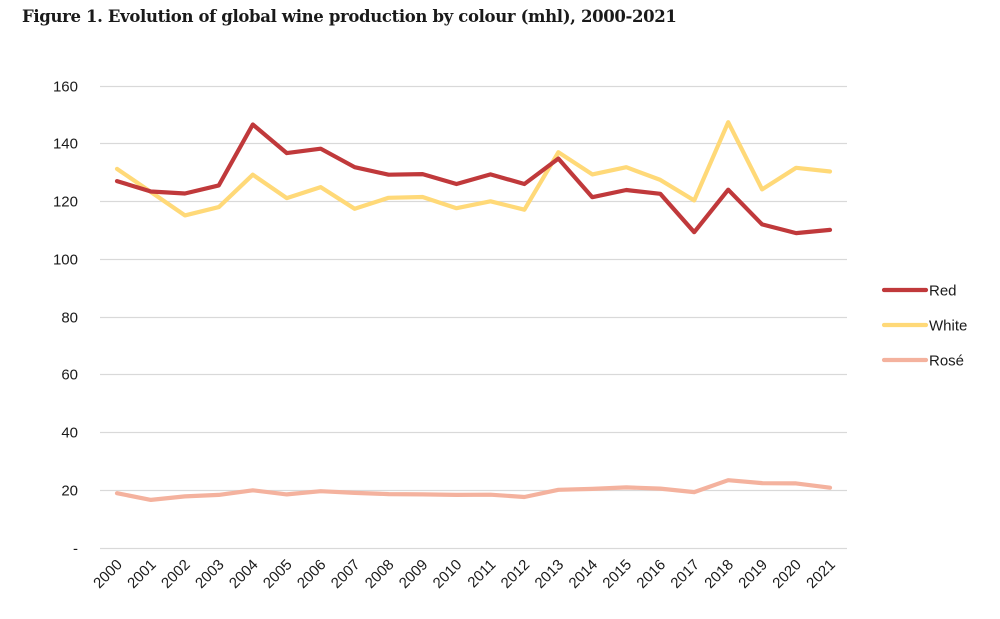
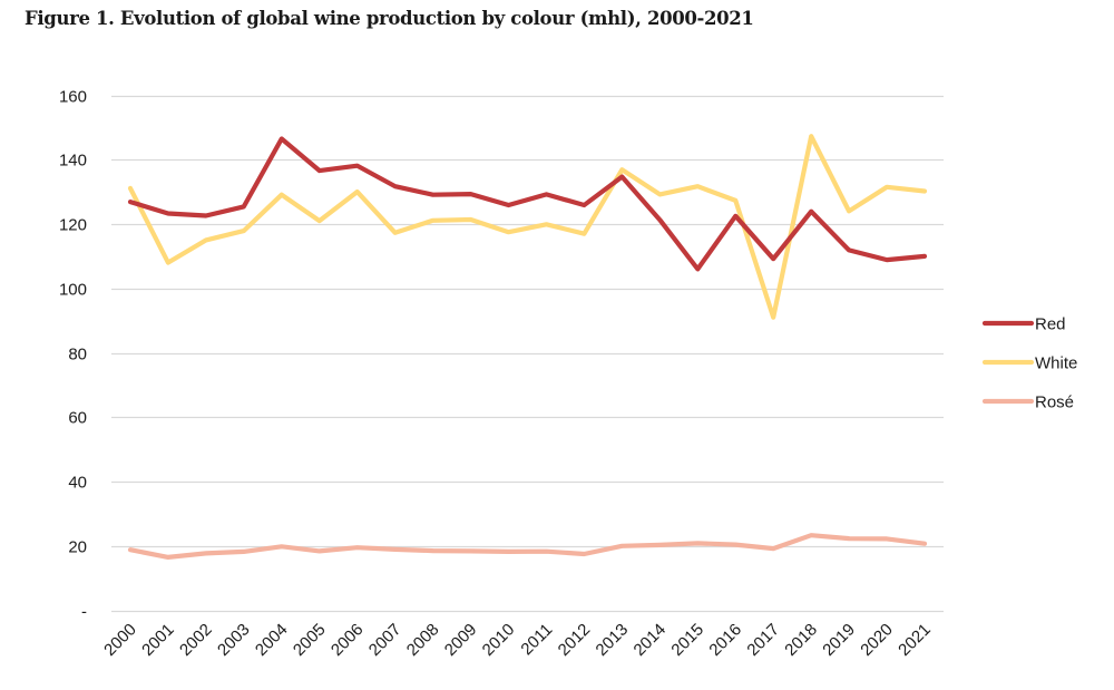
White/2001: 123 -> 108
White/2006: 125 -> 130
Red/2015: 124 -> 106
White/2017: 120 -> 91
